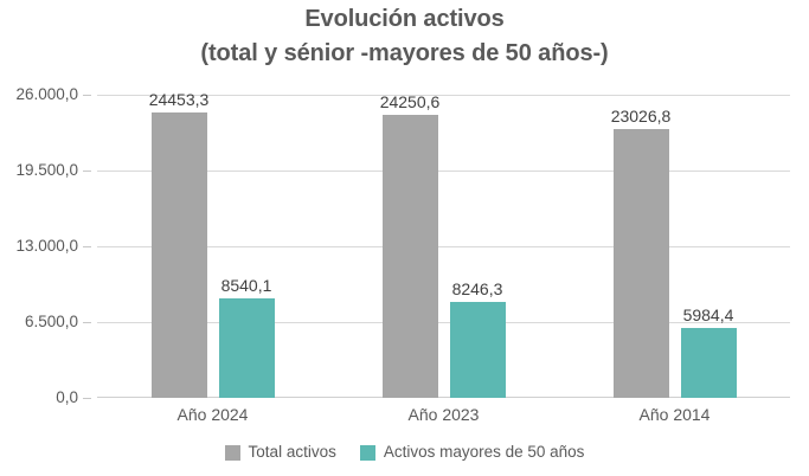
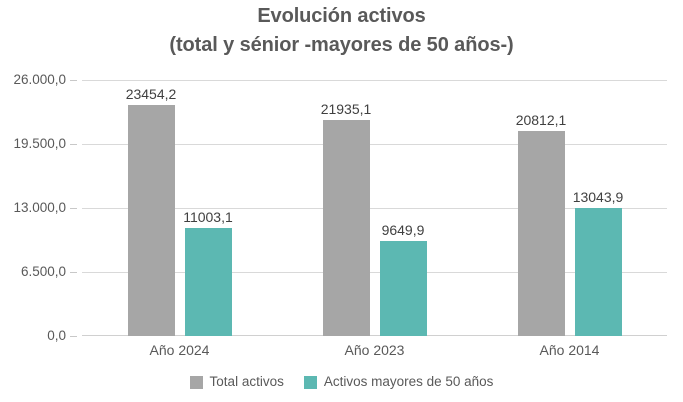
Total activos/Año 2024: 24453,3 -> 23454,2
Activos mayores de 50 años/Año 2024: 8540,1 -> 11003,1
Total activos/Año 2023: 24250,6 -> 21935,1
Activos mayores de 50 años/Año 2023: 8246,3 -> 9649,9
Total activos/Año 2014: 23026,8 -> 20812,1
Activos mayores de 50 años/Año 2014: 5984,4 -> 13043,9
